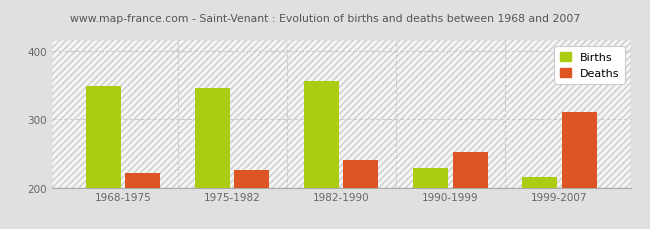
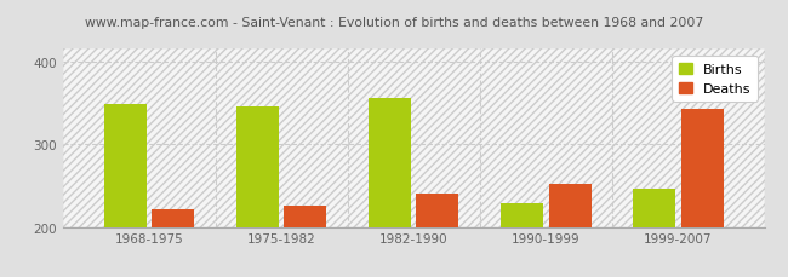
Births/1999-2007: 216 -> 246
Deaths/1999-2007: 310 -> 342
